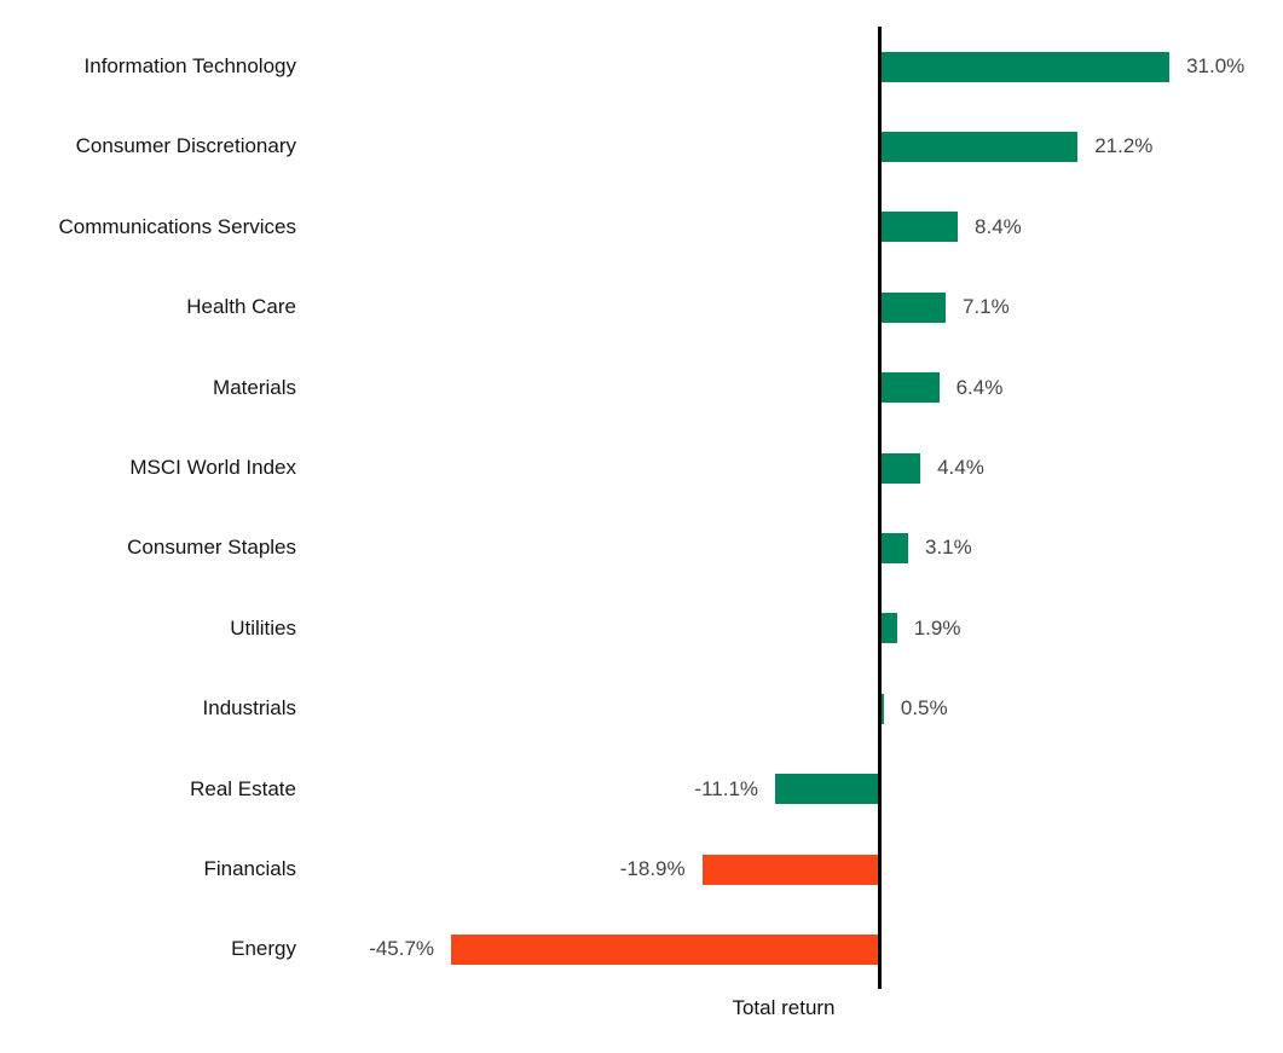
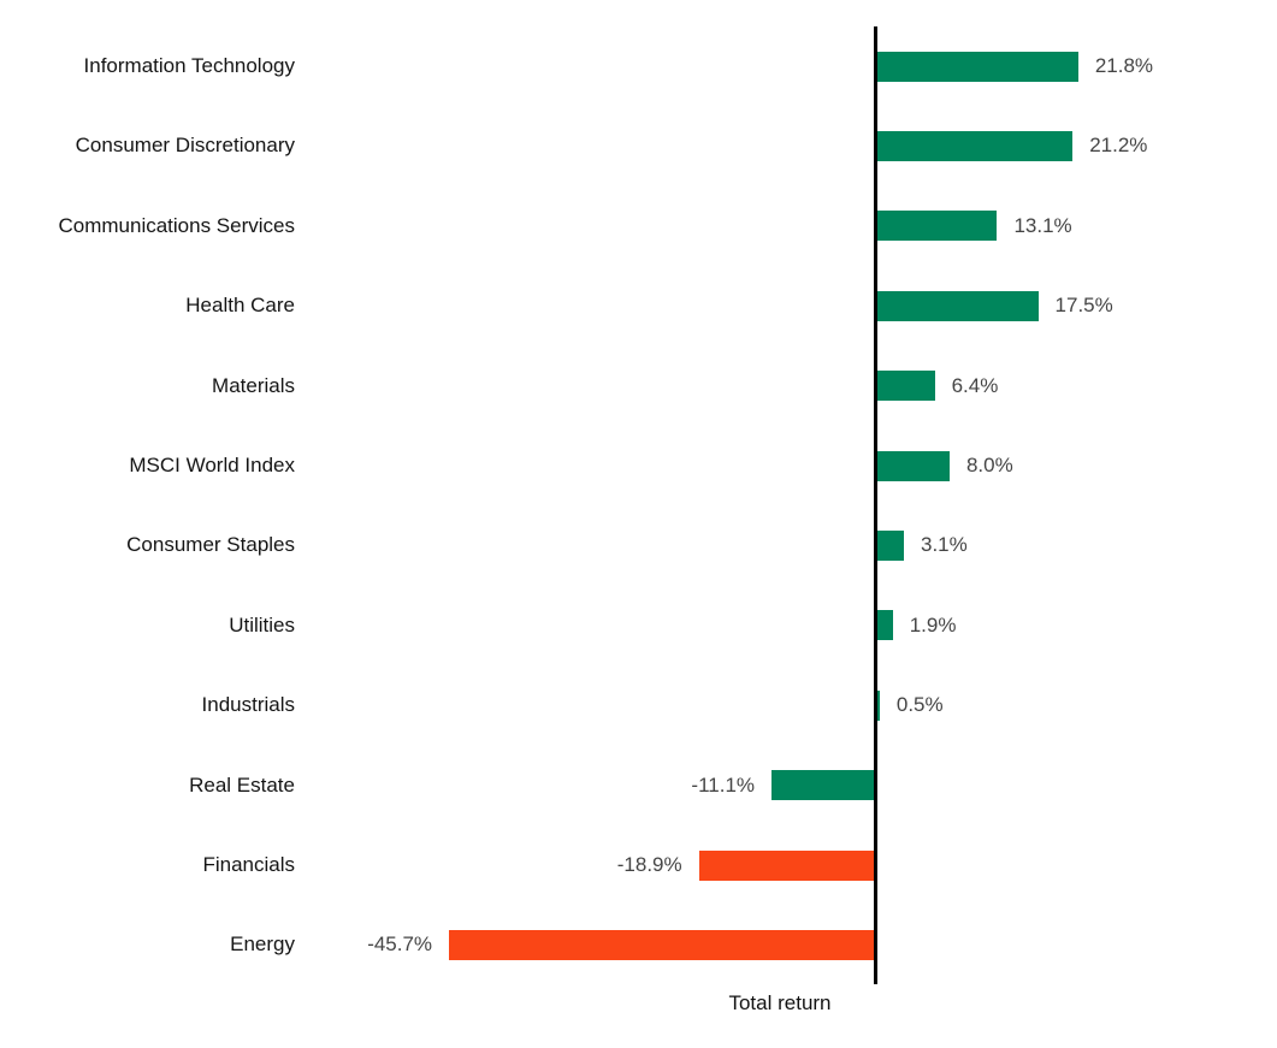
Information Technology: 31.0% -> 21.8%
Communications Services: 8.4% -> 13.1%
Health Care: 7.1% -> 17.5%
MSCI World Index: 4.4% -> 8.0%
